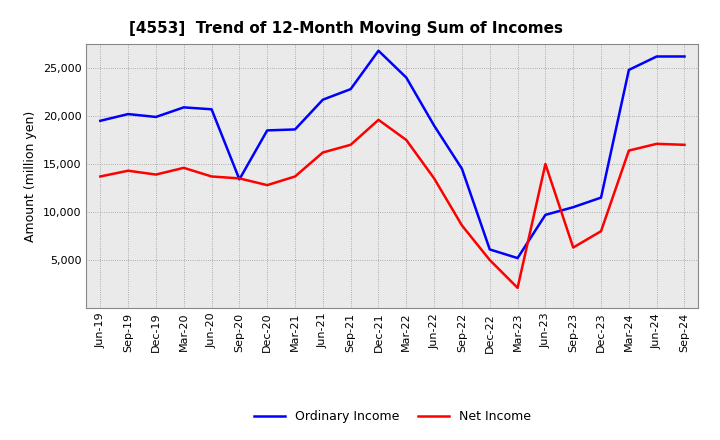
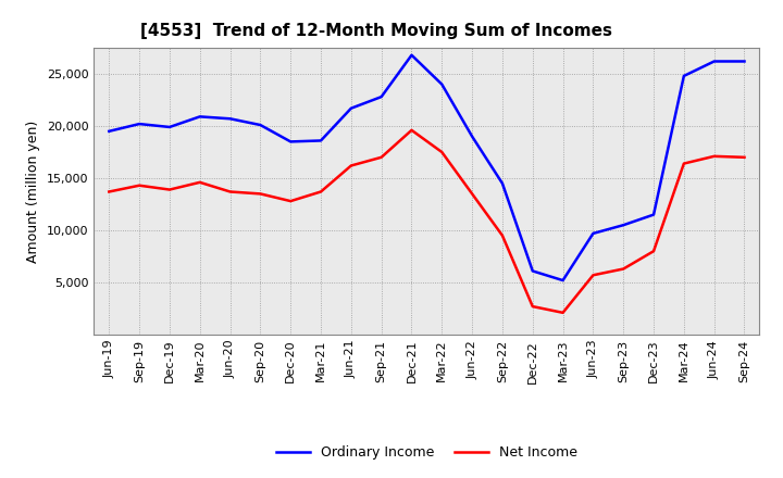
Ordinary Income/Sep-20: 13,400 -> 20,100
Net Income/Sep-22: 8,600 -> 9,500
Net Income/Dec-22: 5,000 -> 2,700
Net Income/Jun-23: 15,000 -> 5,700
